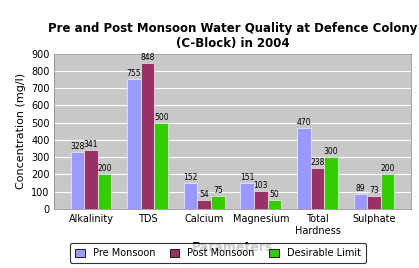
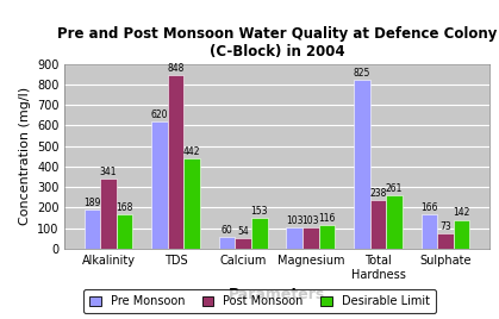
Pre Monsoon/Alkalinity: 328 -> 189
Desirable Limit/Alkalinity: 200 -> 168
Pre Monsoon/TDS: 755 -> 620
Desirable Limit/TDS: 500 -> 442
Pre Monsoon/Calcium: 152 -> 60
Desirable Limit/Calcium: 75 -> 153
Pre Monsoon/Magnesium: 151 -> 103
Desirable Limit/Magnesium: 50 -> 116
Pre Monsoon/Total Hardness: 470 -> 825
Desirable Limit/Total Hardness: 300 -> 261
Pre Monsoon/Sulphate: 89 -> 166
Desirable Limit/Sulphate: 200 -> 142
